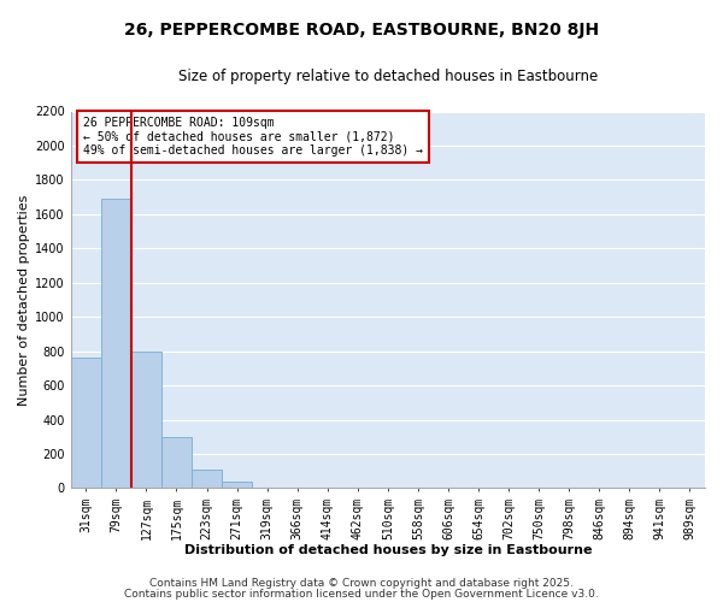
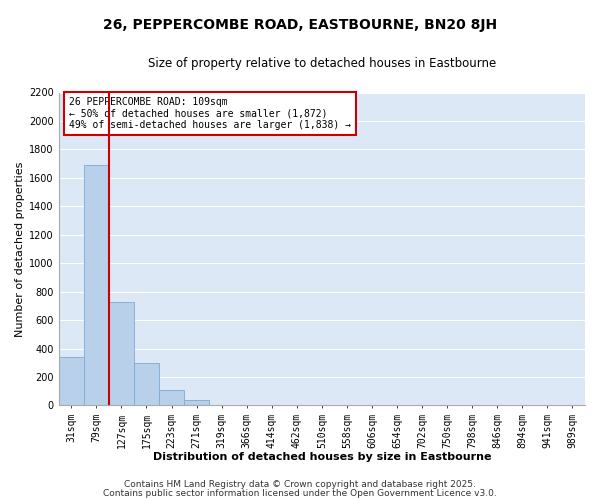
31sqm: 760 -> 340
127sqm: 800 -> 730
